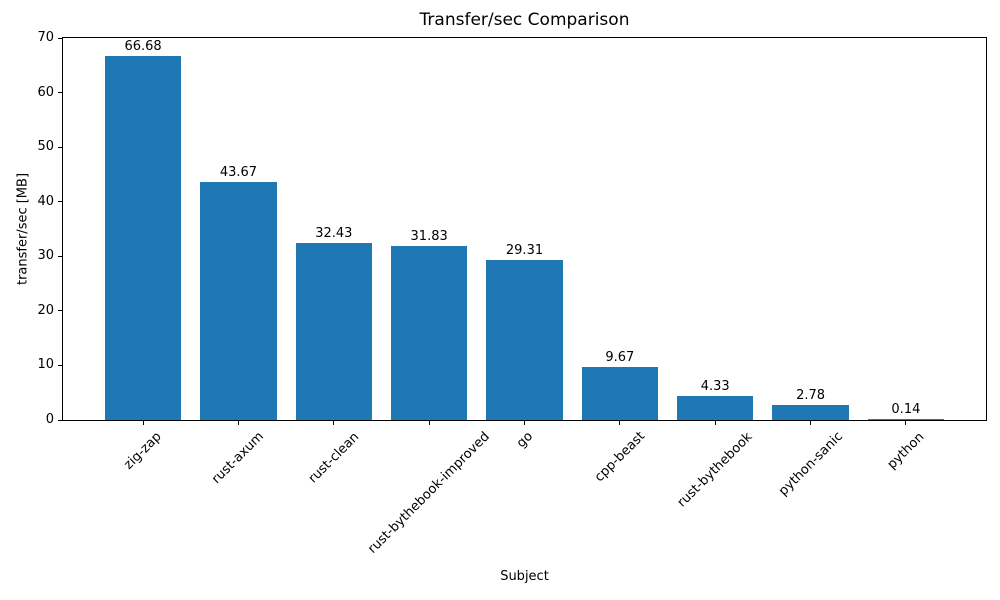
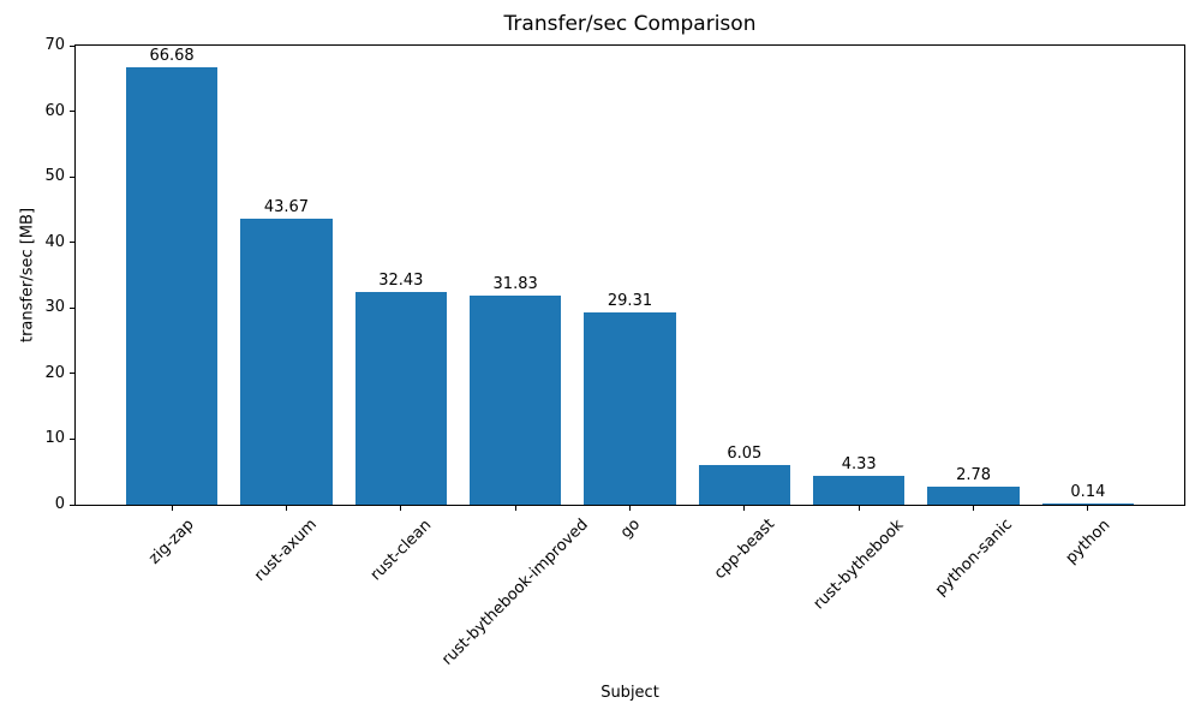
cpp-beast: 9.67 -> 6.05
